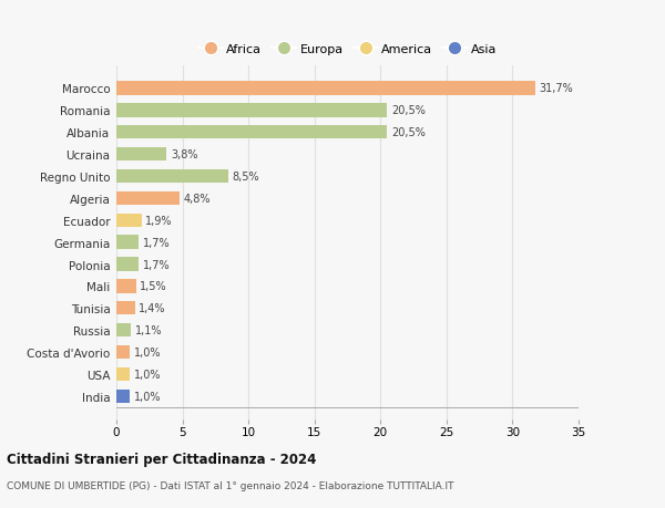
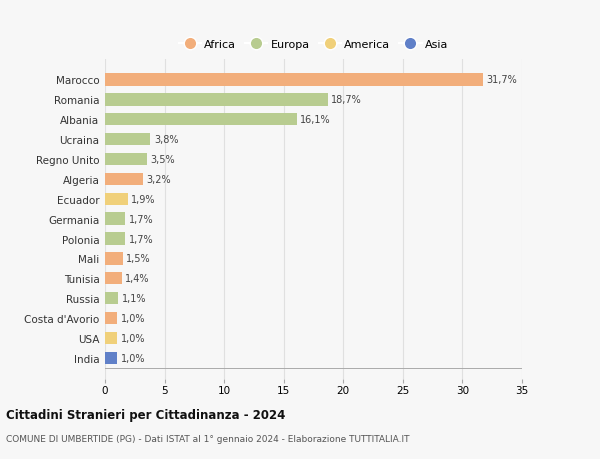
Romania: 20,5% -> 18,7%
Albania: 20,5% -> 16,1%
Regno Unito: 8,5% -> 3,5%
Algeria: 4,8% -> 3,2%
